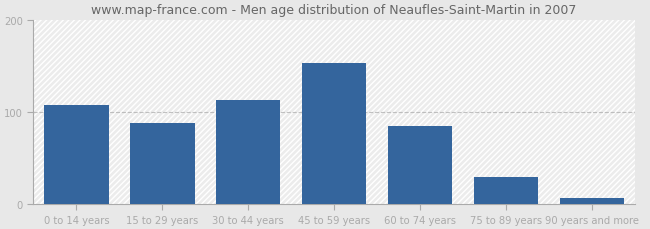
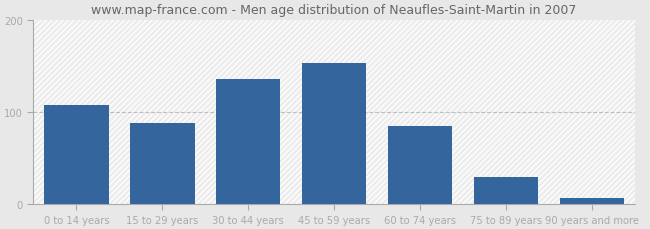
30 to 44 years: 113 -> 136
